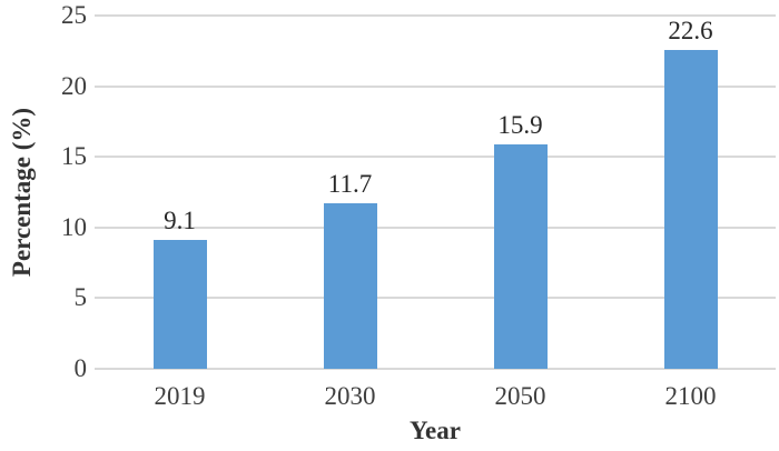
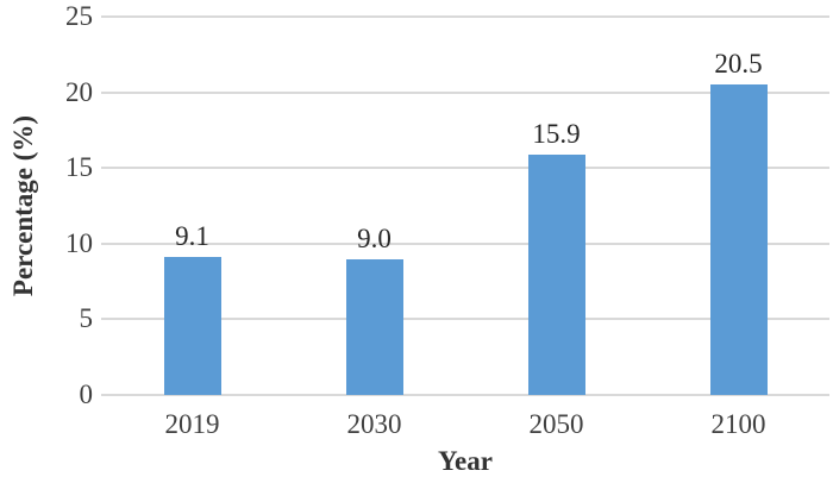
2030: 11.7 -> 9.0
2100: 22.6 -> 20.5
